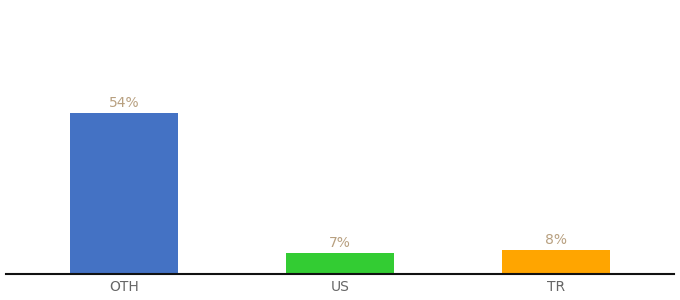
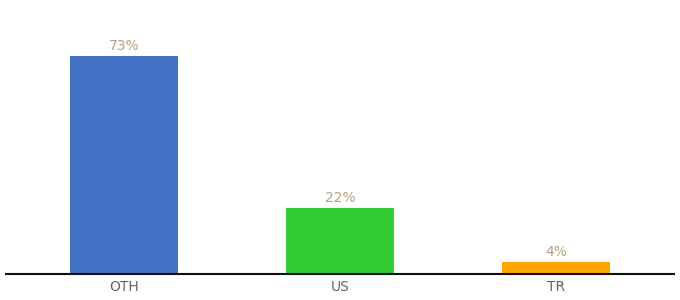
OTH: 54% -> 73%
US: 7% -> 22%
TR: 8% -> 4%
